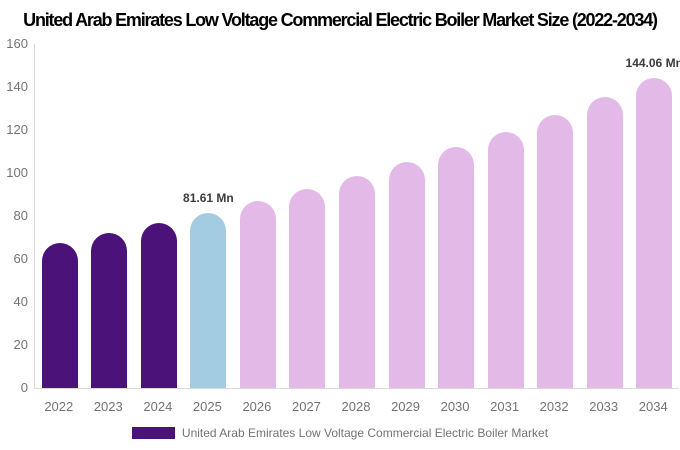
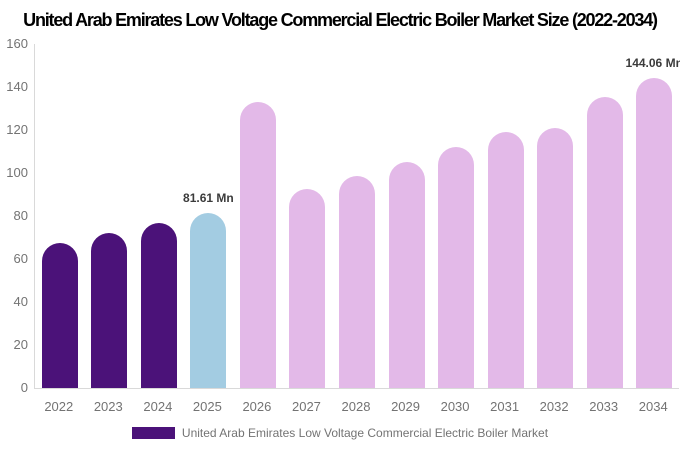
2026: 87 -> 133
2032: 127 -> 121
